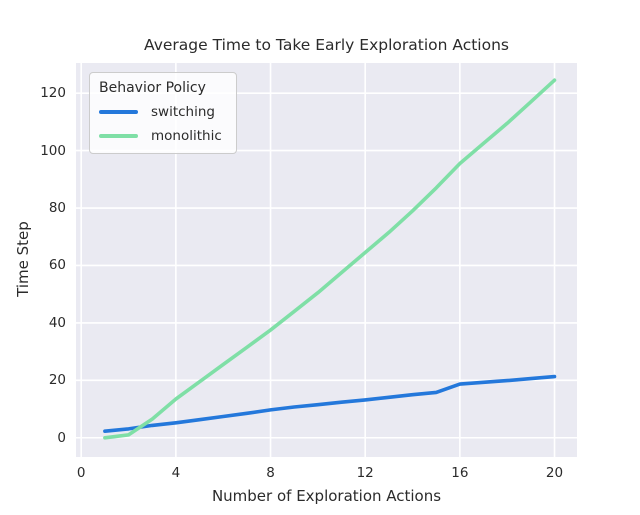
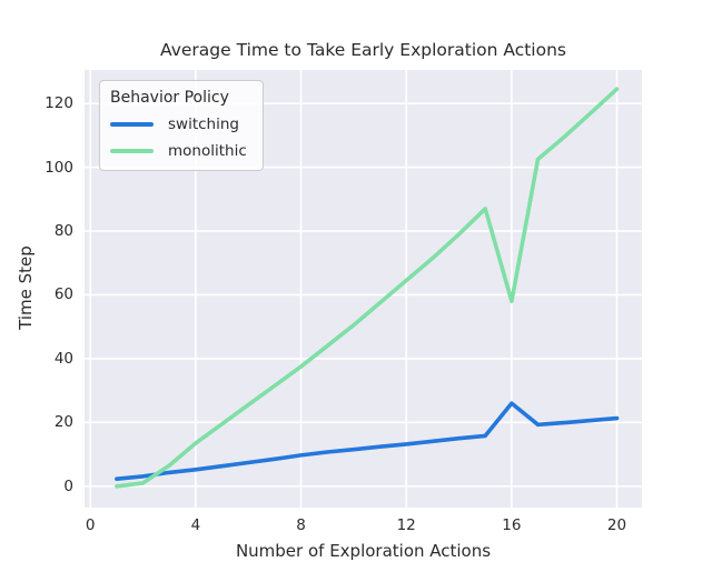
switching/16: 19 -> 26
monolithic/16: 96 -> 58
